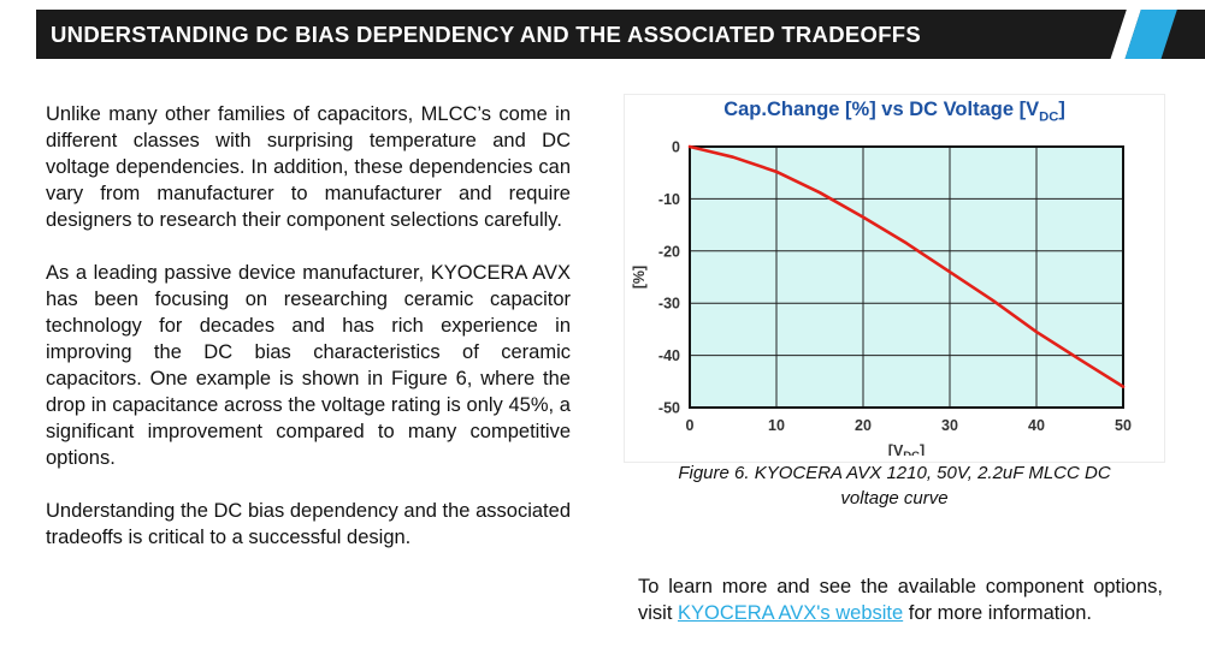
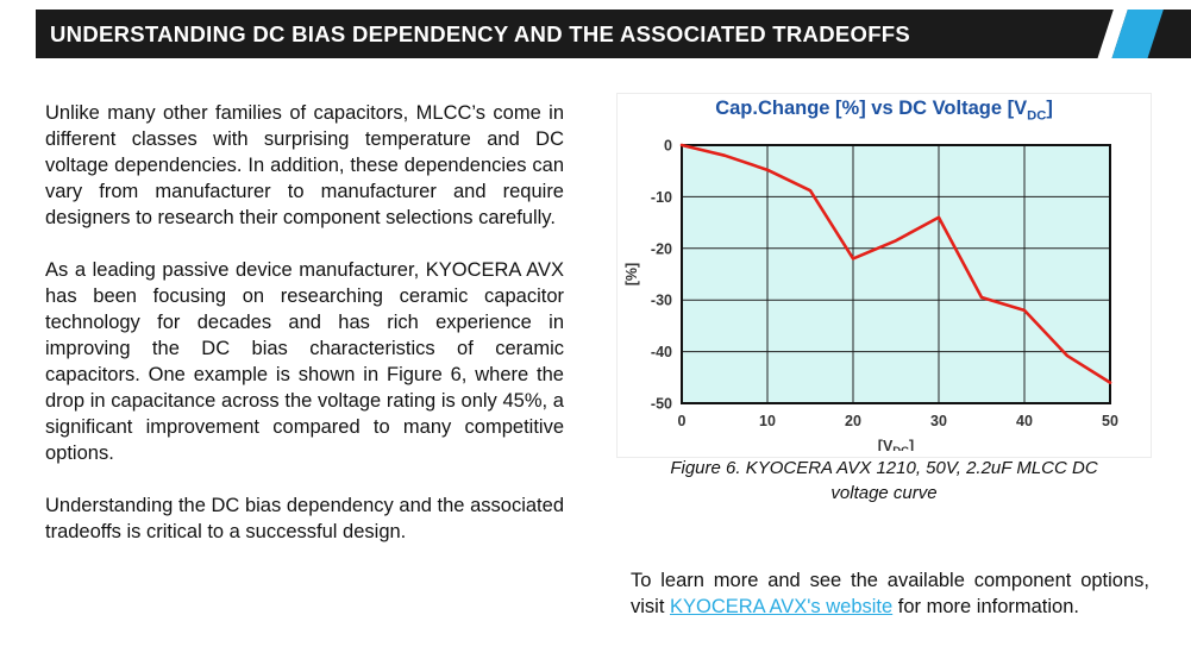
20: -14 -> -22
30: -24 -> -14
40: -36 -> -32
